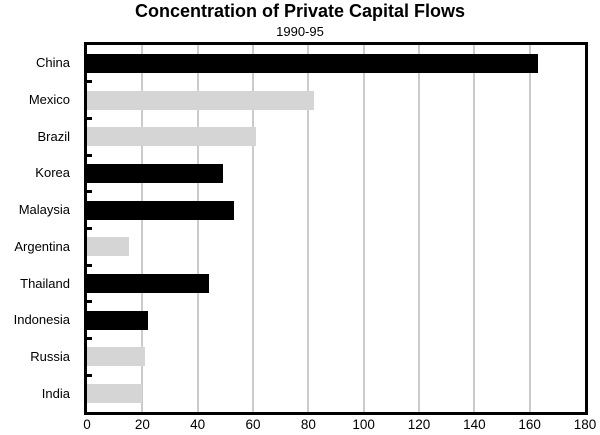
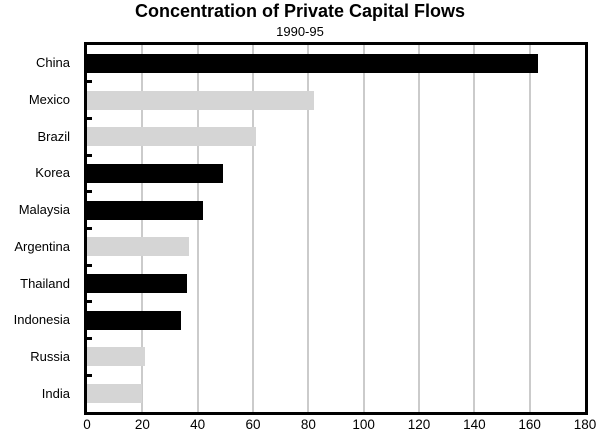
Malaysia: 53 -> 42
Argentina: 15 -> 37
Thailand: 44 -> 36
Indonesia: 22 -> 34
